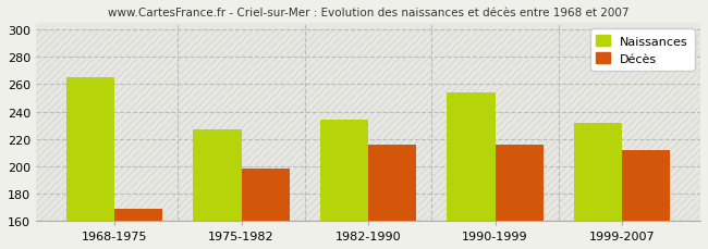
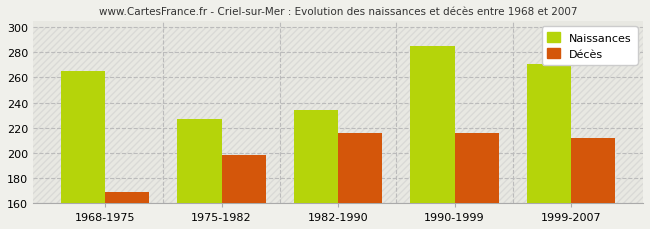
Naissances/1990-1999: 254 -> 285
Naissances/1999-2007: 232 -> 271
